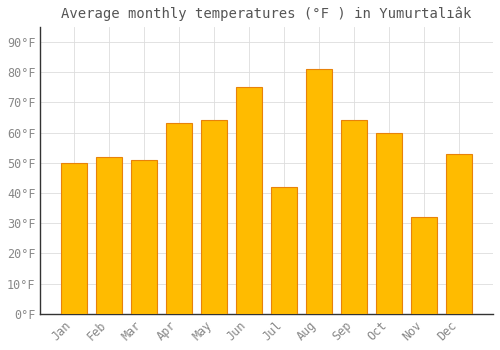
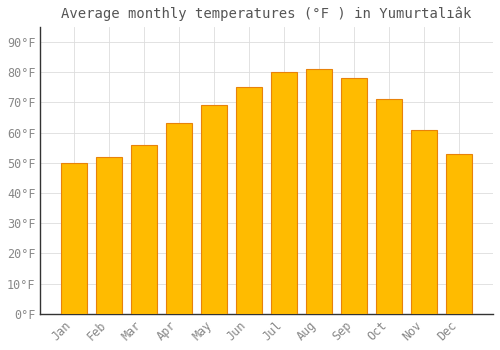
Mar: 51°F -> 56°F
May: 64°F -> 69°F
Jul: 42°F -> 80°F
Sep: 64°F -> 78°F
Oct: 60°F -> 71°F
Nov: 32°F -> 61°F
